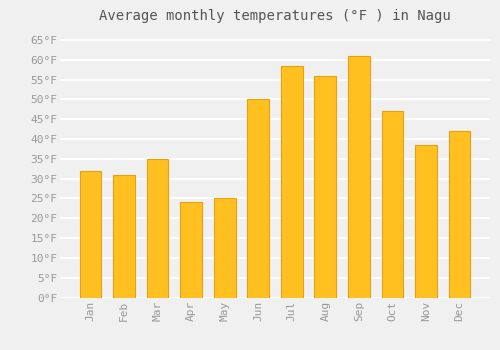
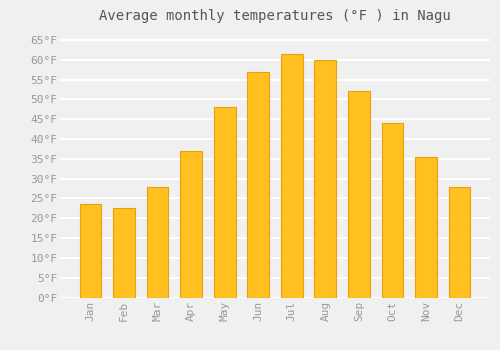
Jan: 32.0°F -> 23.5°F
Feb: 31.0°F -> 22.5°F
Mar: 35.0°F -> 28.0°F
Apr: 24.0°F -> 37.0°F
May: 25.0°F -> 48.0°F
Jun: 50.0°F -> 57.0°F
Jul: 58.5°F -> 61.5°F
Aug: 56.0°F -> 60.0°F
Sep: 61.0°F -> 52.0°F
Oct: 47.0°F -> 44.0°F
Nov: 38.5°F -> 35.5°F
Dec: 42.0°F -> 28.0°F
